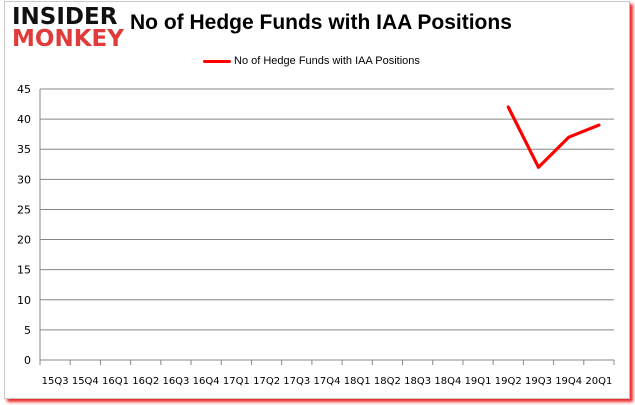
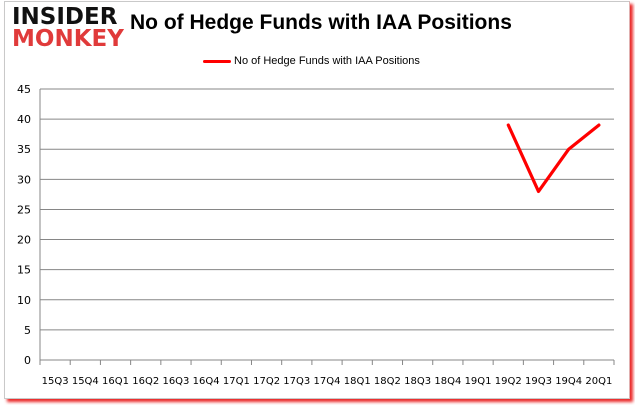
19Q2: 42 -> 39
19Q3: 32 -> 28
19Q4: 37 -> 35
